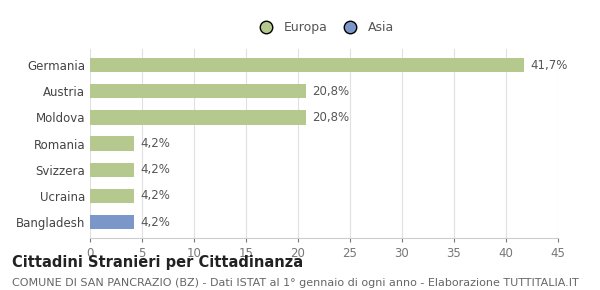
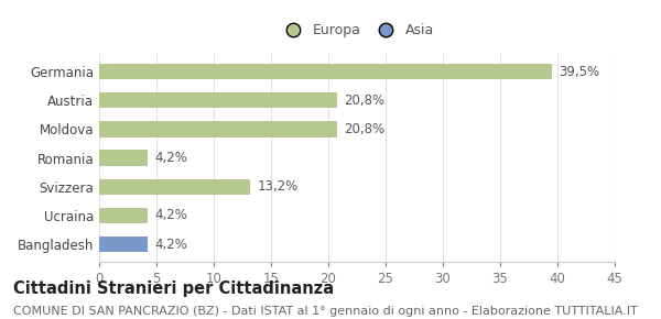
Germania: 41,7% -> 39,5%
Svizzera: 4,2% -> 13,2%
